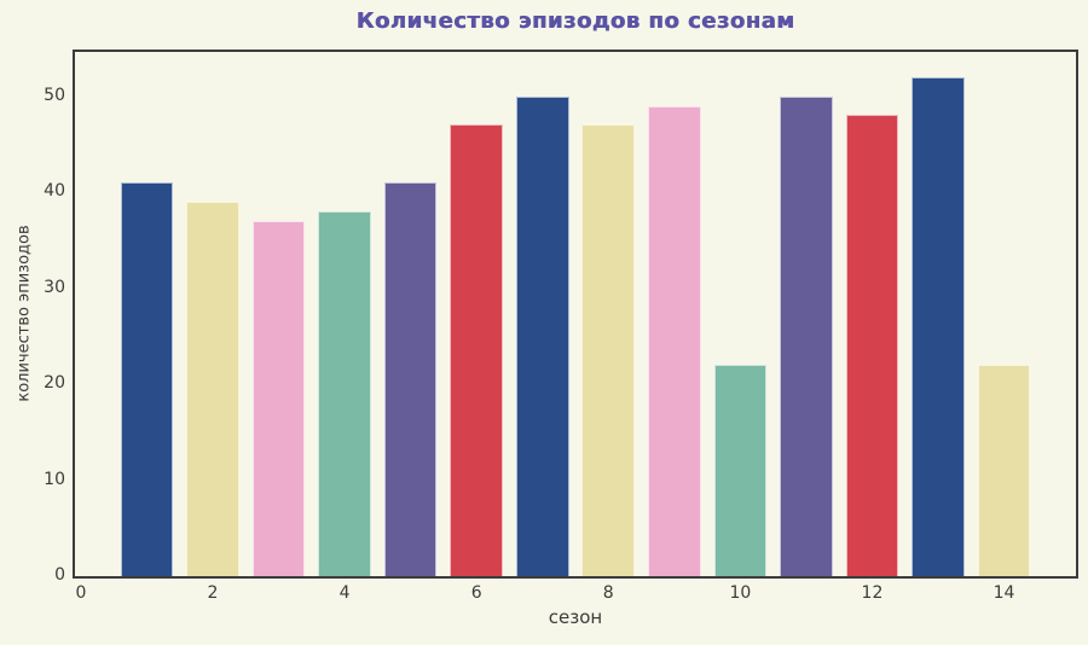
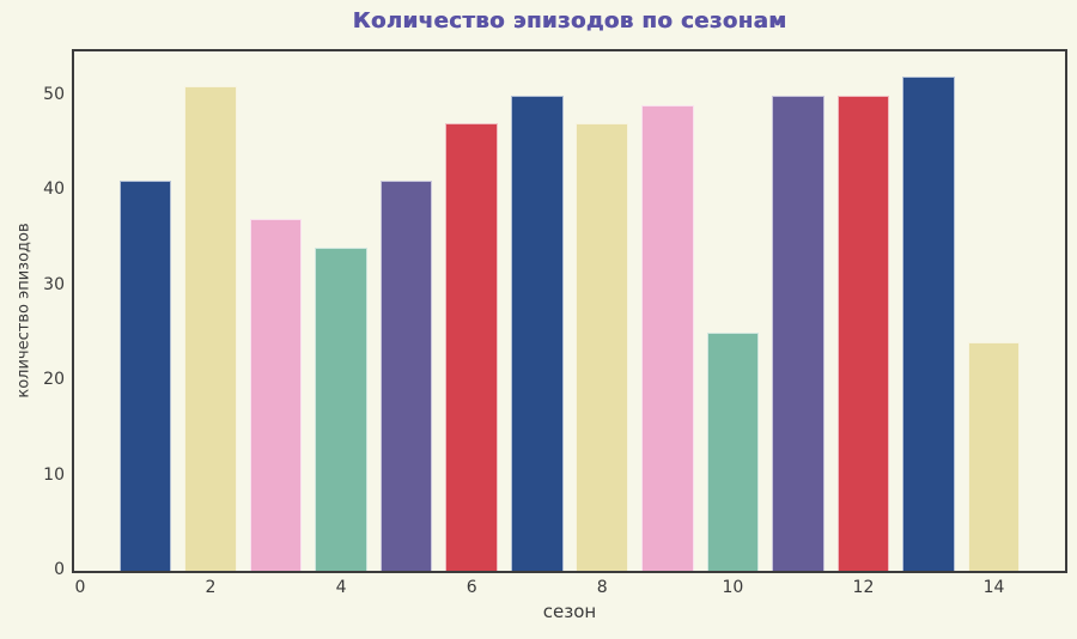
2: 39 -> 51
4: 38 -> 34
10: 22 -> 25
12: 48 -> 50
14: 22 -> 24
